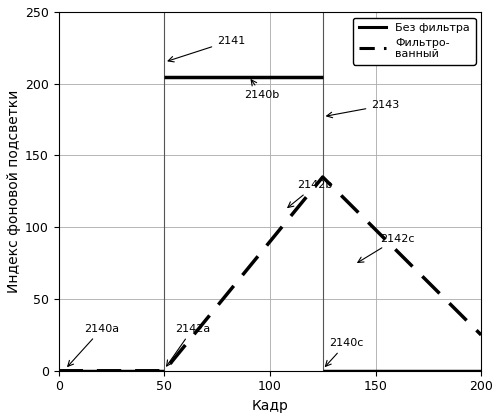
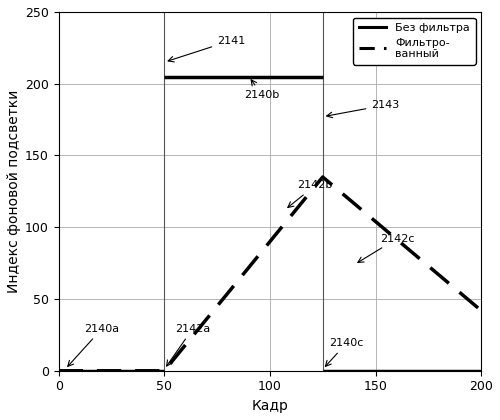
200: 25 -> 42
